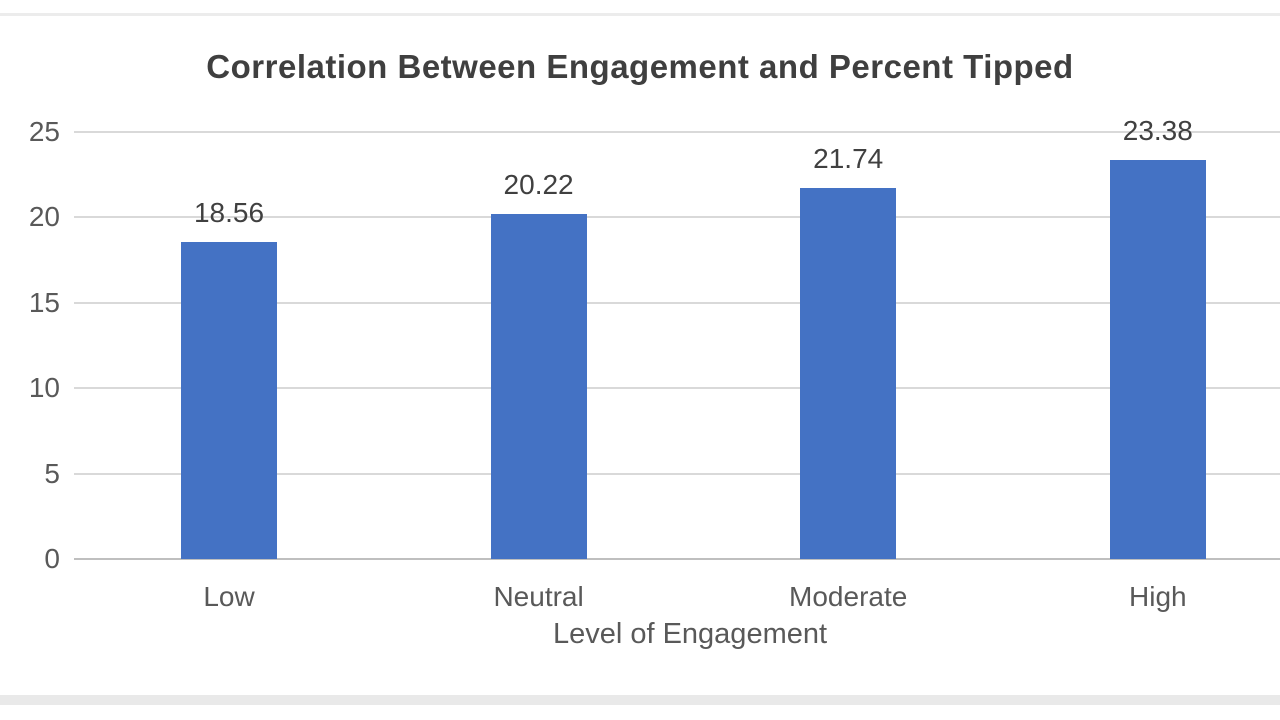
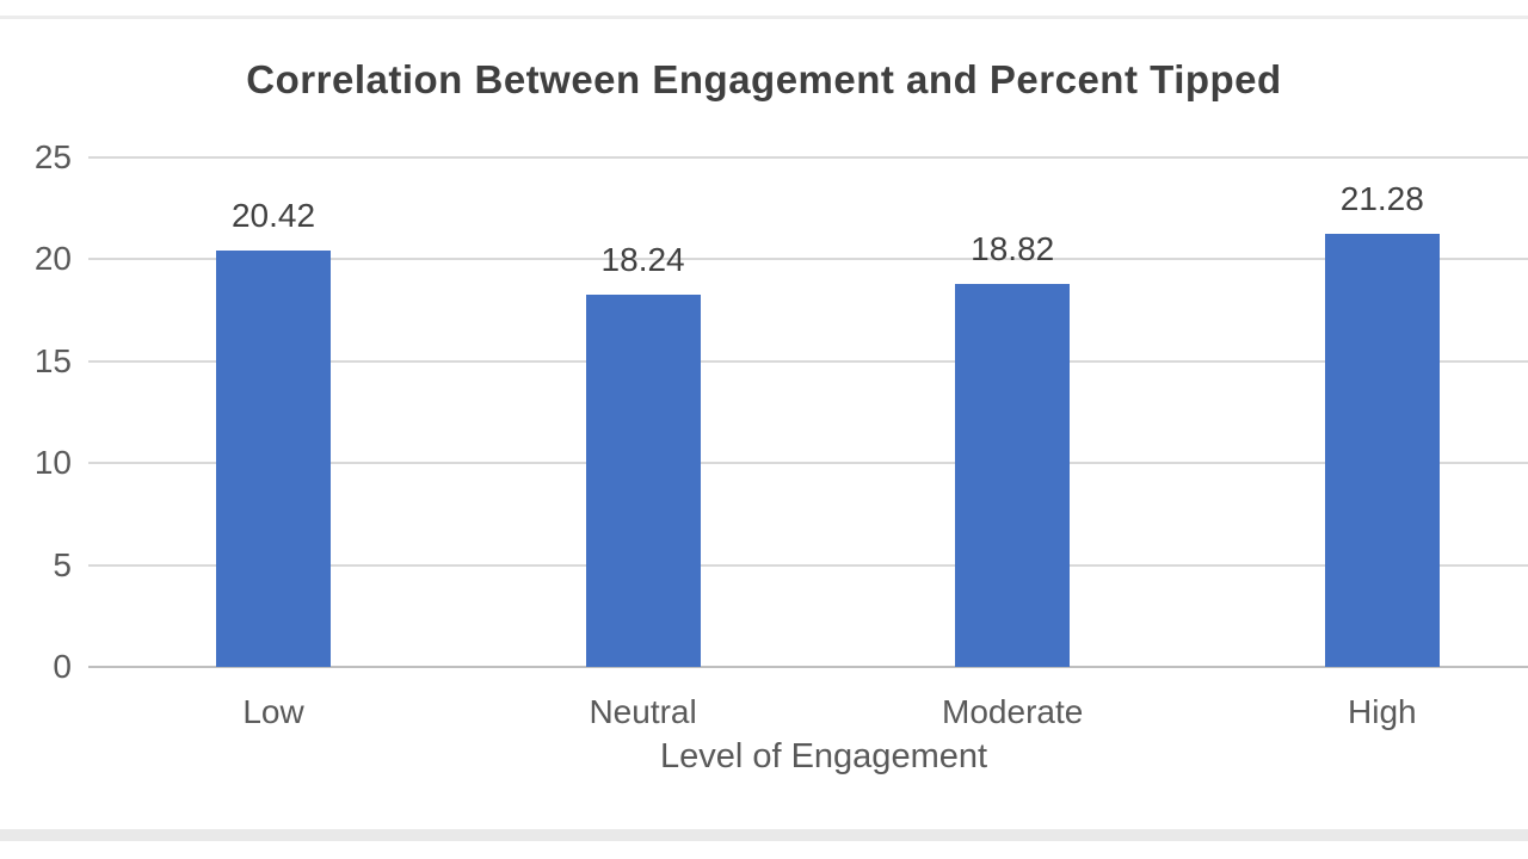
Low: 18.56 -> 20.42
Neutral: 20.22 -> 18.24
Moderate: 21.74 -> 18.82
High: 23.38 -> 21.28
